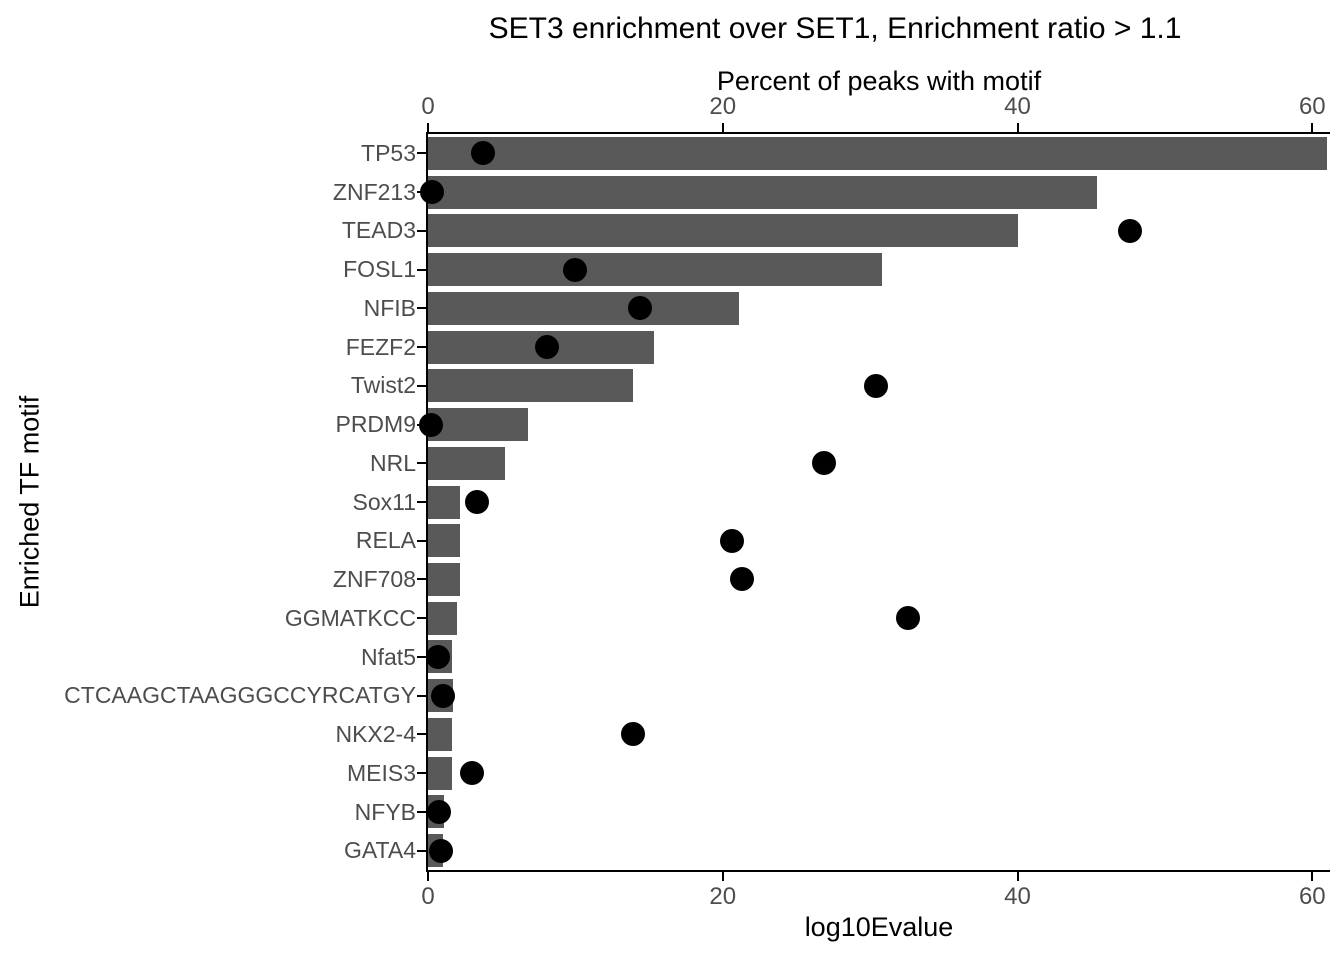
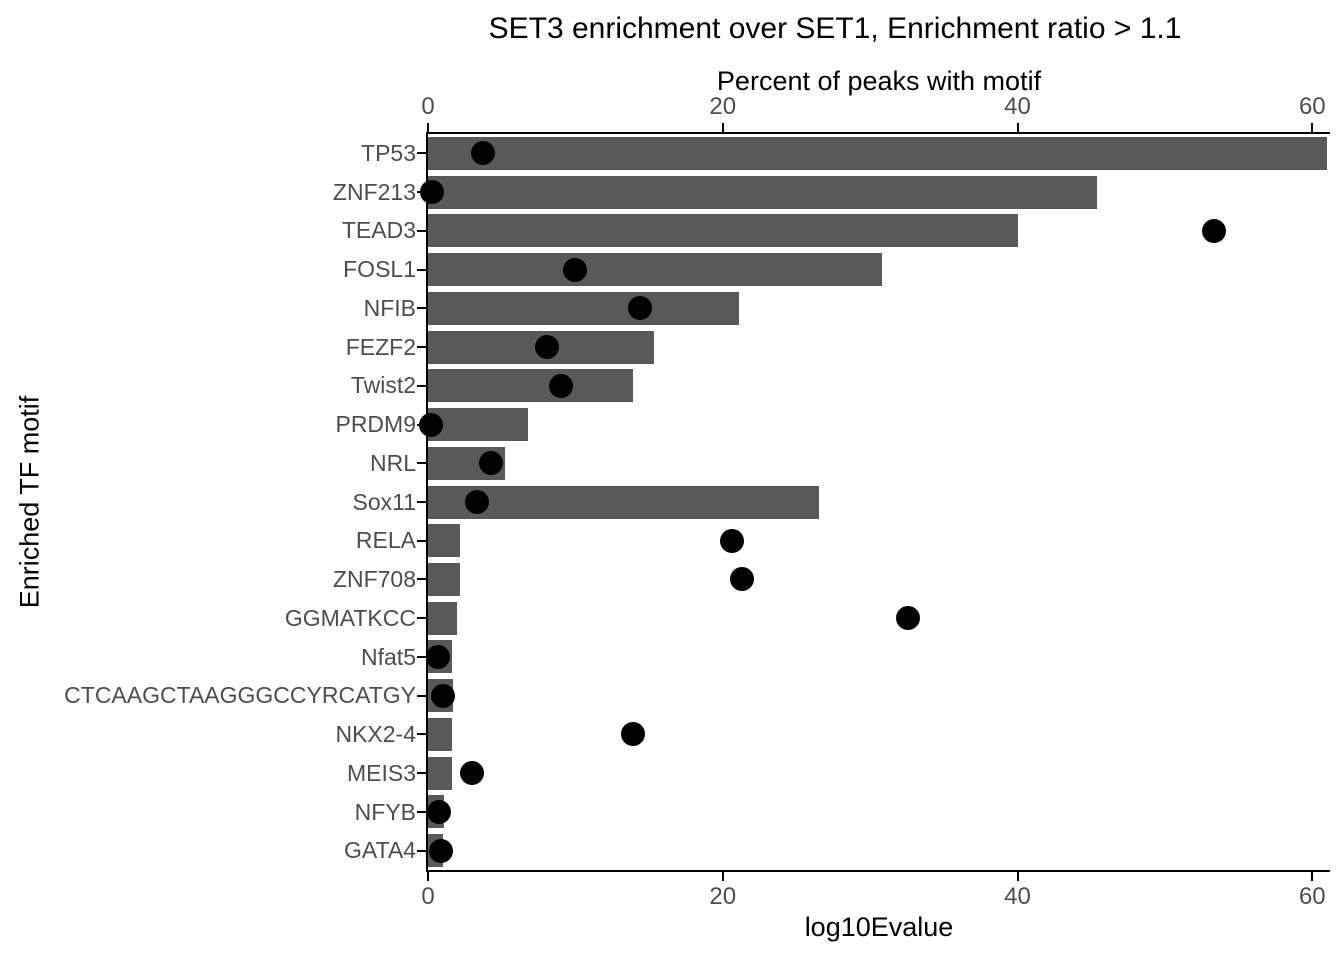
log10Evalue/TEAD3: 47.6 -> 53.3
log10Evalue/Twist2: 30.4 -> 9.0
log10Evalue/NRL: 26.9 -> 4.3
Percent of peaks with motif/Sox11: 2.2 -> 26.5
